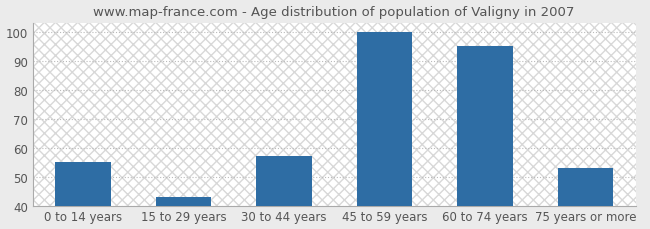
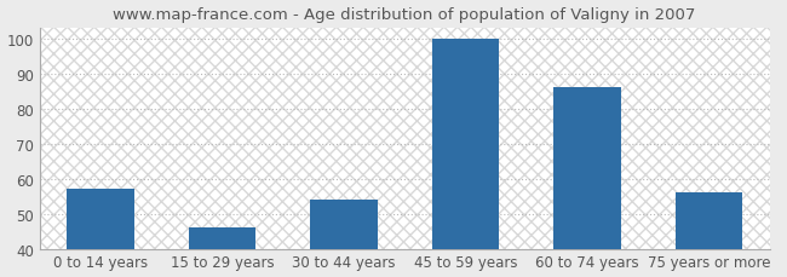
0 to 14 years: 55 -> 57
15 to 29 years: 43 -> 46
30 to 44 years: 57 -> 54
60 to 74 years: 95 -> 86
75 years or more: 53 -> 56
